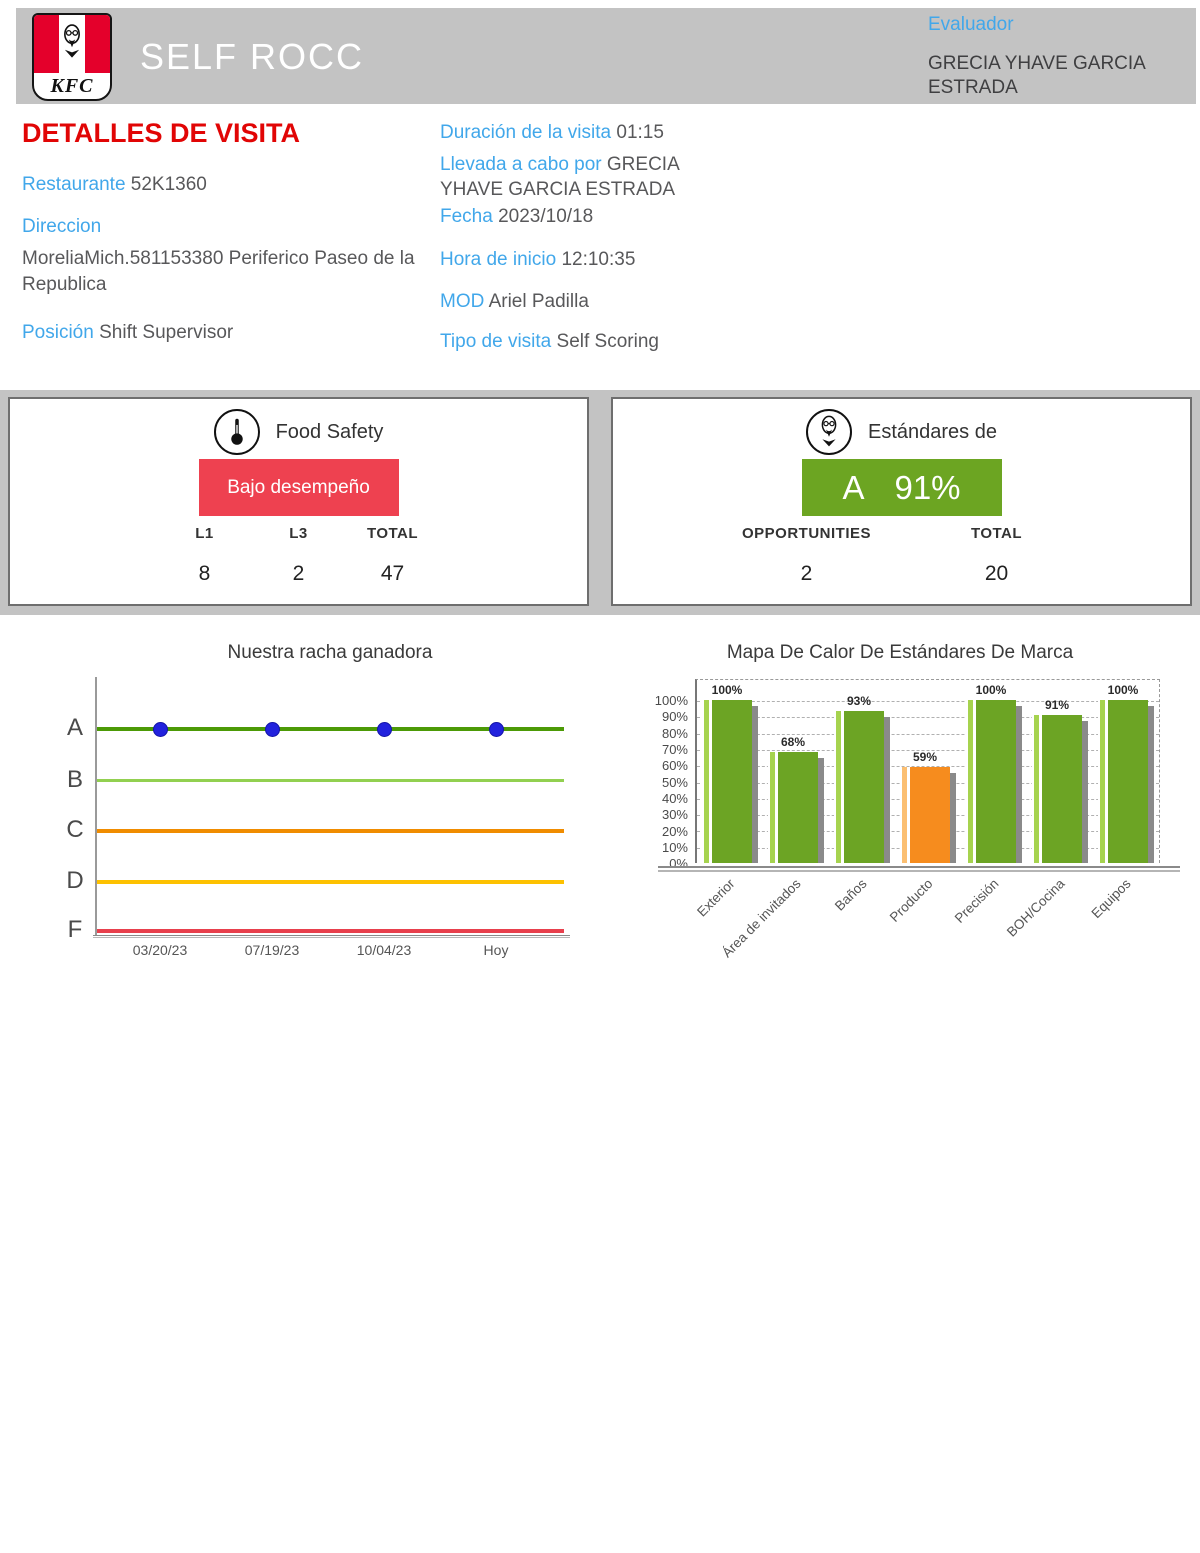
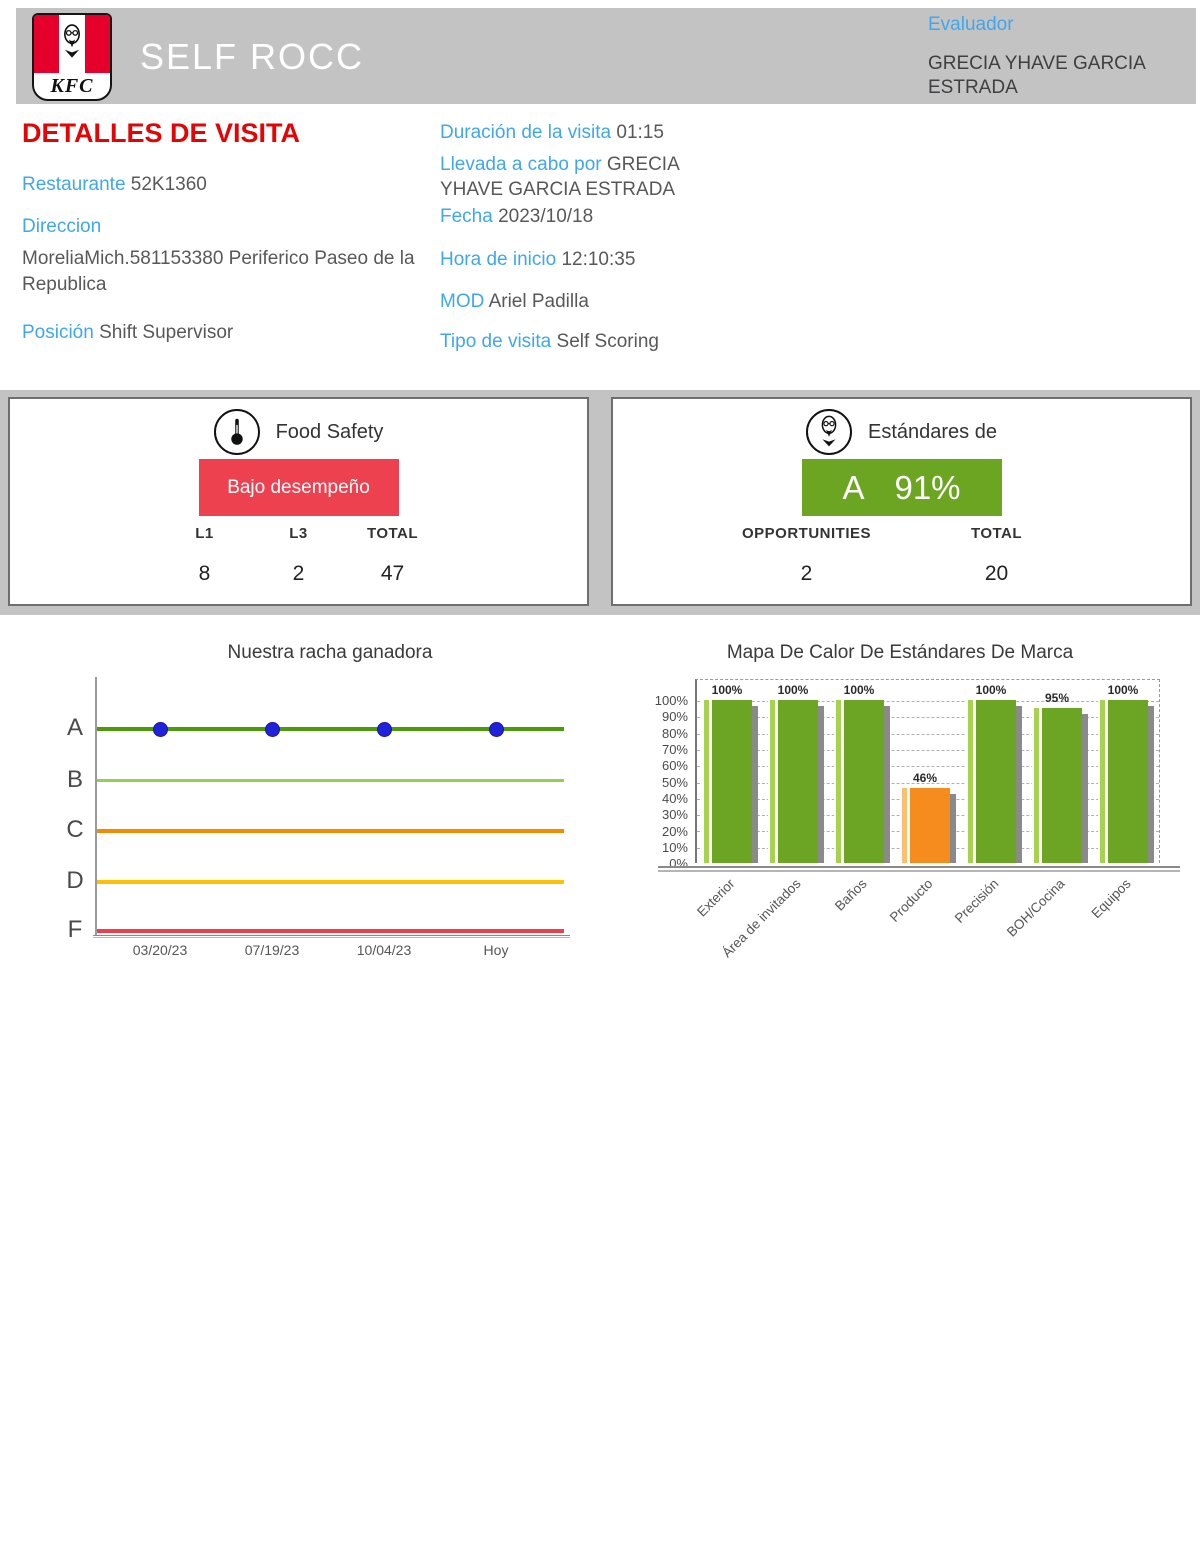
Mapa De Calor De Estándares De Marca/Área de invitados: 68% -> 100%
Mapa De Calor De Estándares De Marca/Baños: 93% -> 100%
Mapa De Calor De Estándares De Marca/Producto: 59% -> 46%
Mapa De Calor De Estándares De Marca/BOH/Cocina: 91% -> 95%
